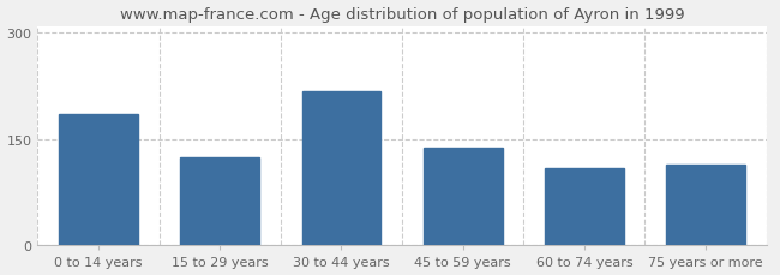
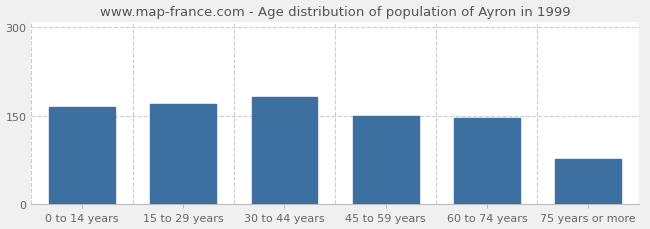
0 to 14 years: 186 -> 165
15 to 29 years: 124 -> 170
30 to 44 years: 218 -> 182
45 to 59 years: 138 -> 149
60 to 74 years: 110 -> 147
75 years or more: 114 -> 77
